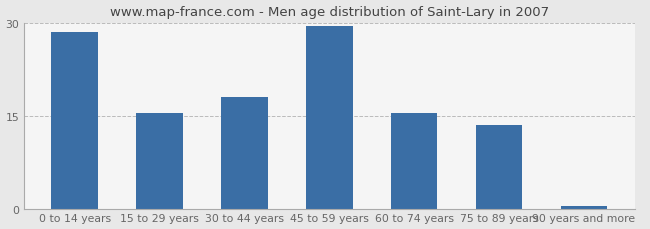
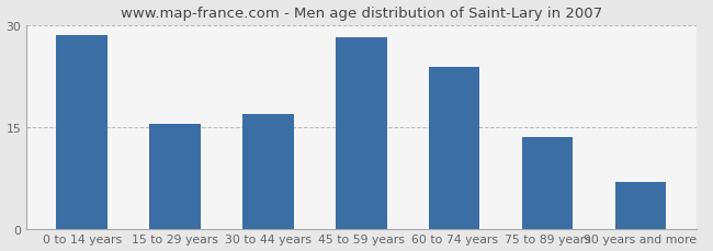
30 to 44 years: 18.0 -> 17.0
45 to 59 years: 29.5 -> 28.2
60 to 74 years: 15.5 -> 23.8
90 years and more: 0.5 -> 7.0
